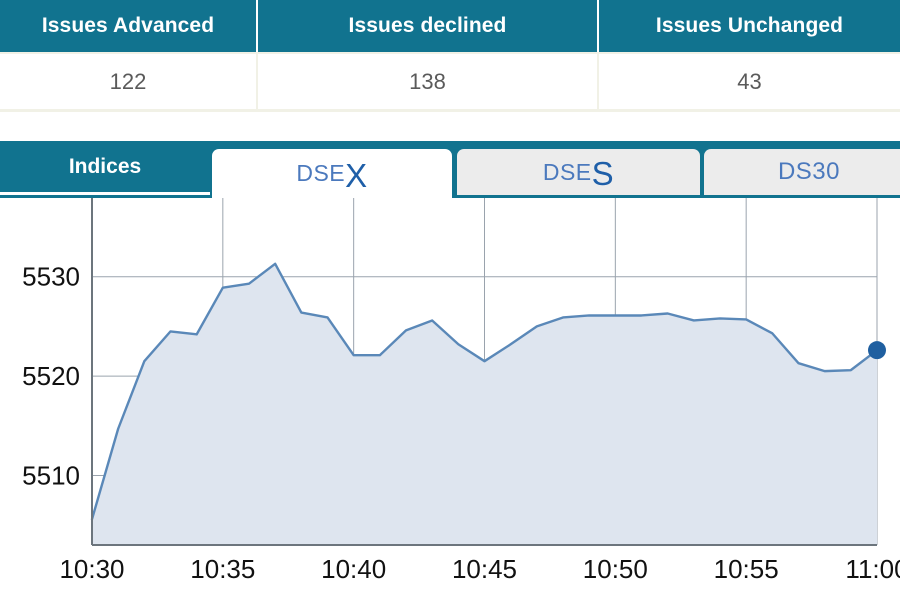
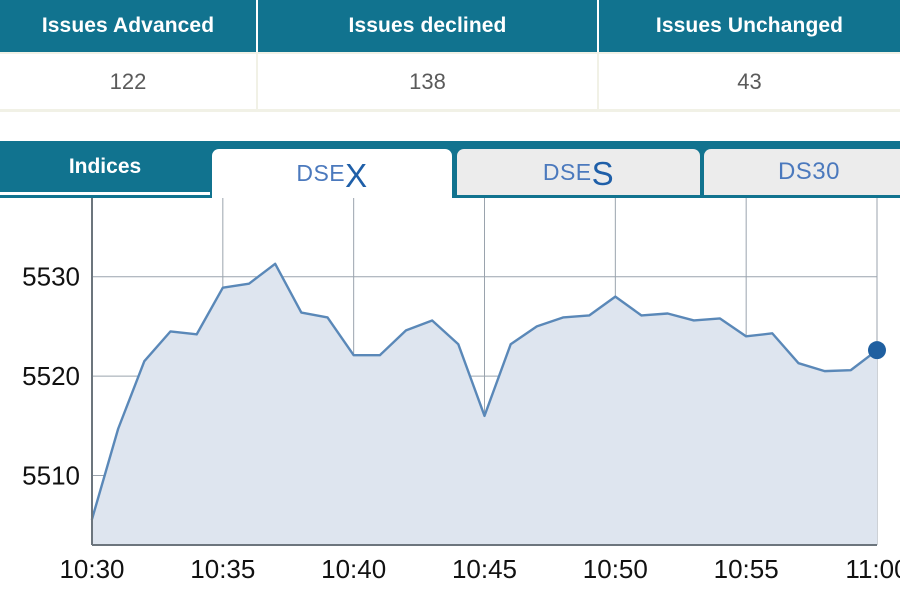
10:45: 5522 -> 5516
10:50: 5526 -> 5528
10:55: 5526 -> 5524
